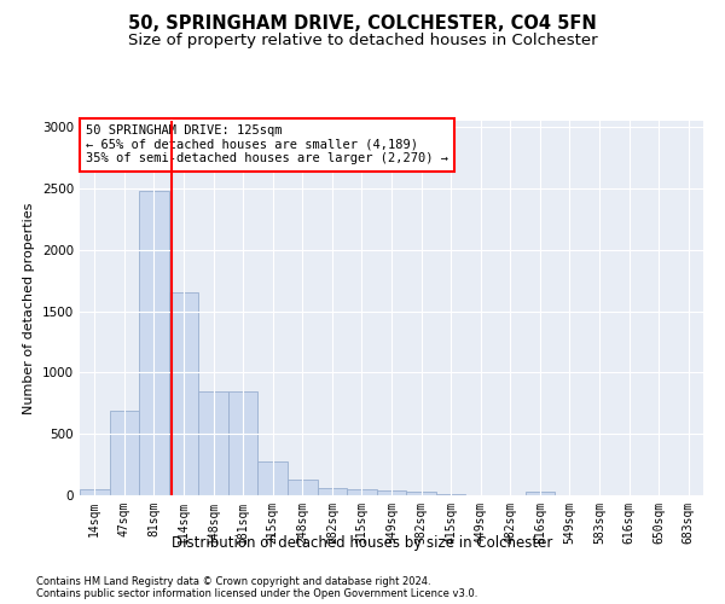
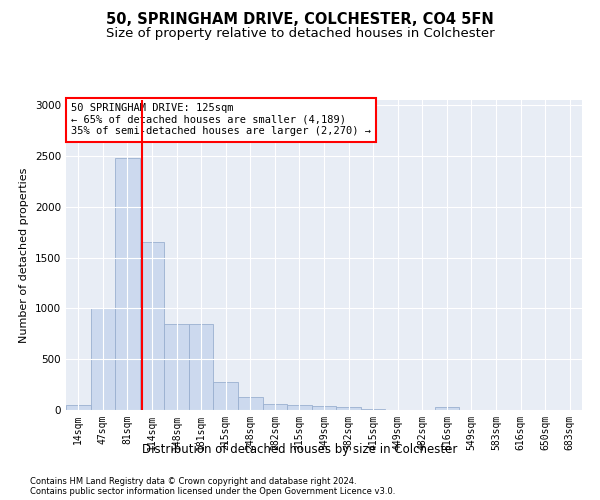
47sqm: 690 -> 1000
